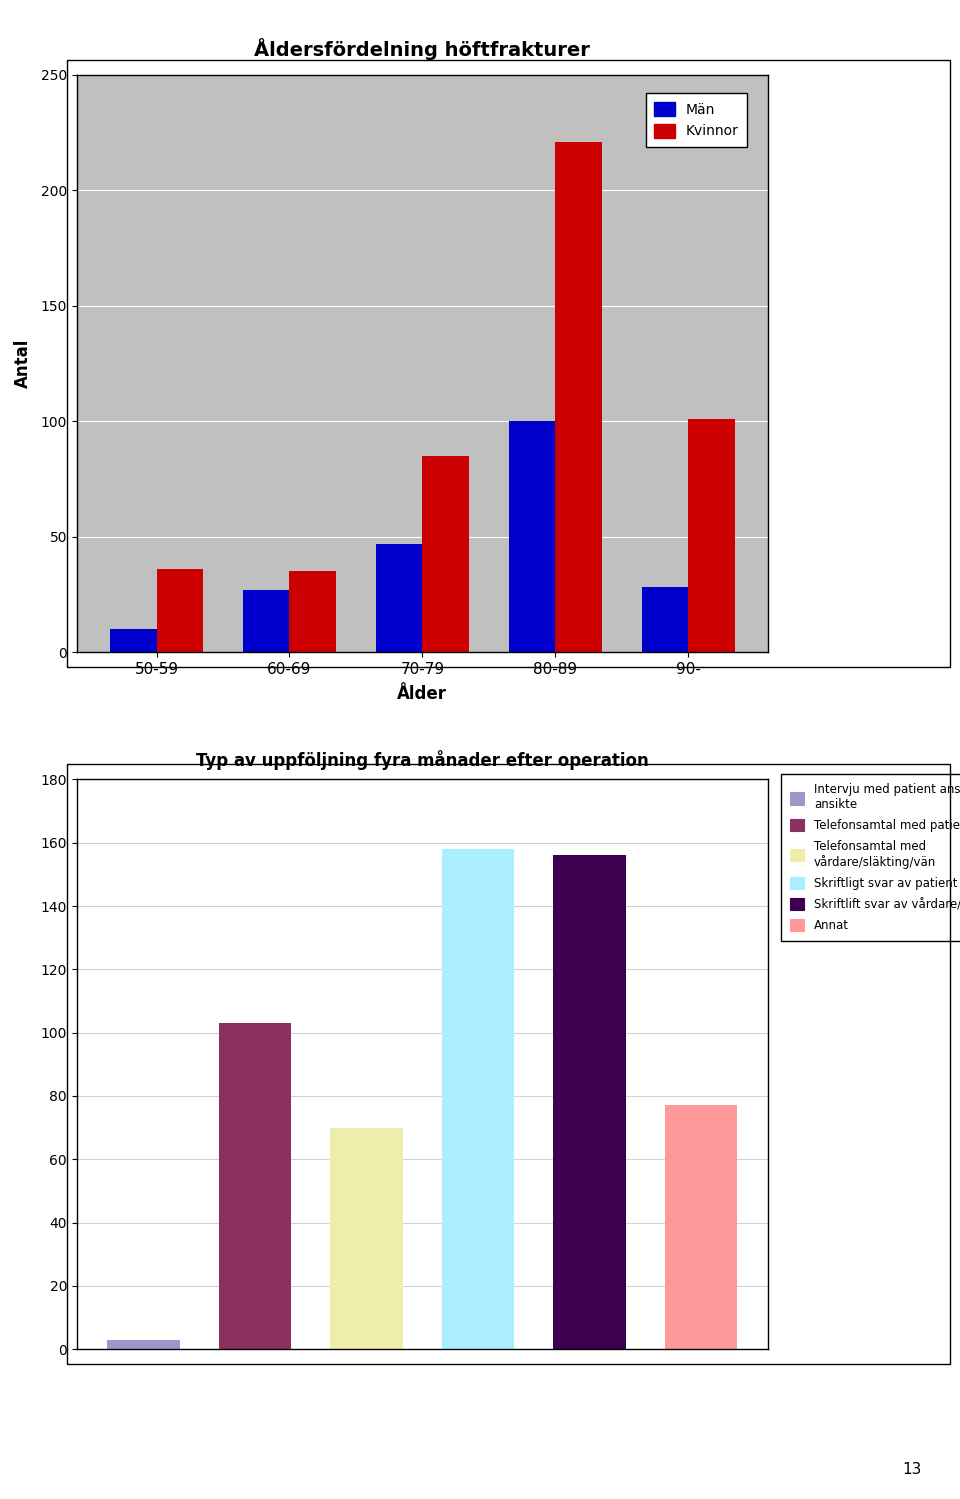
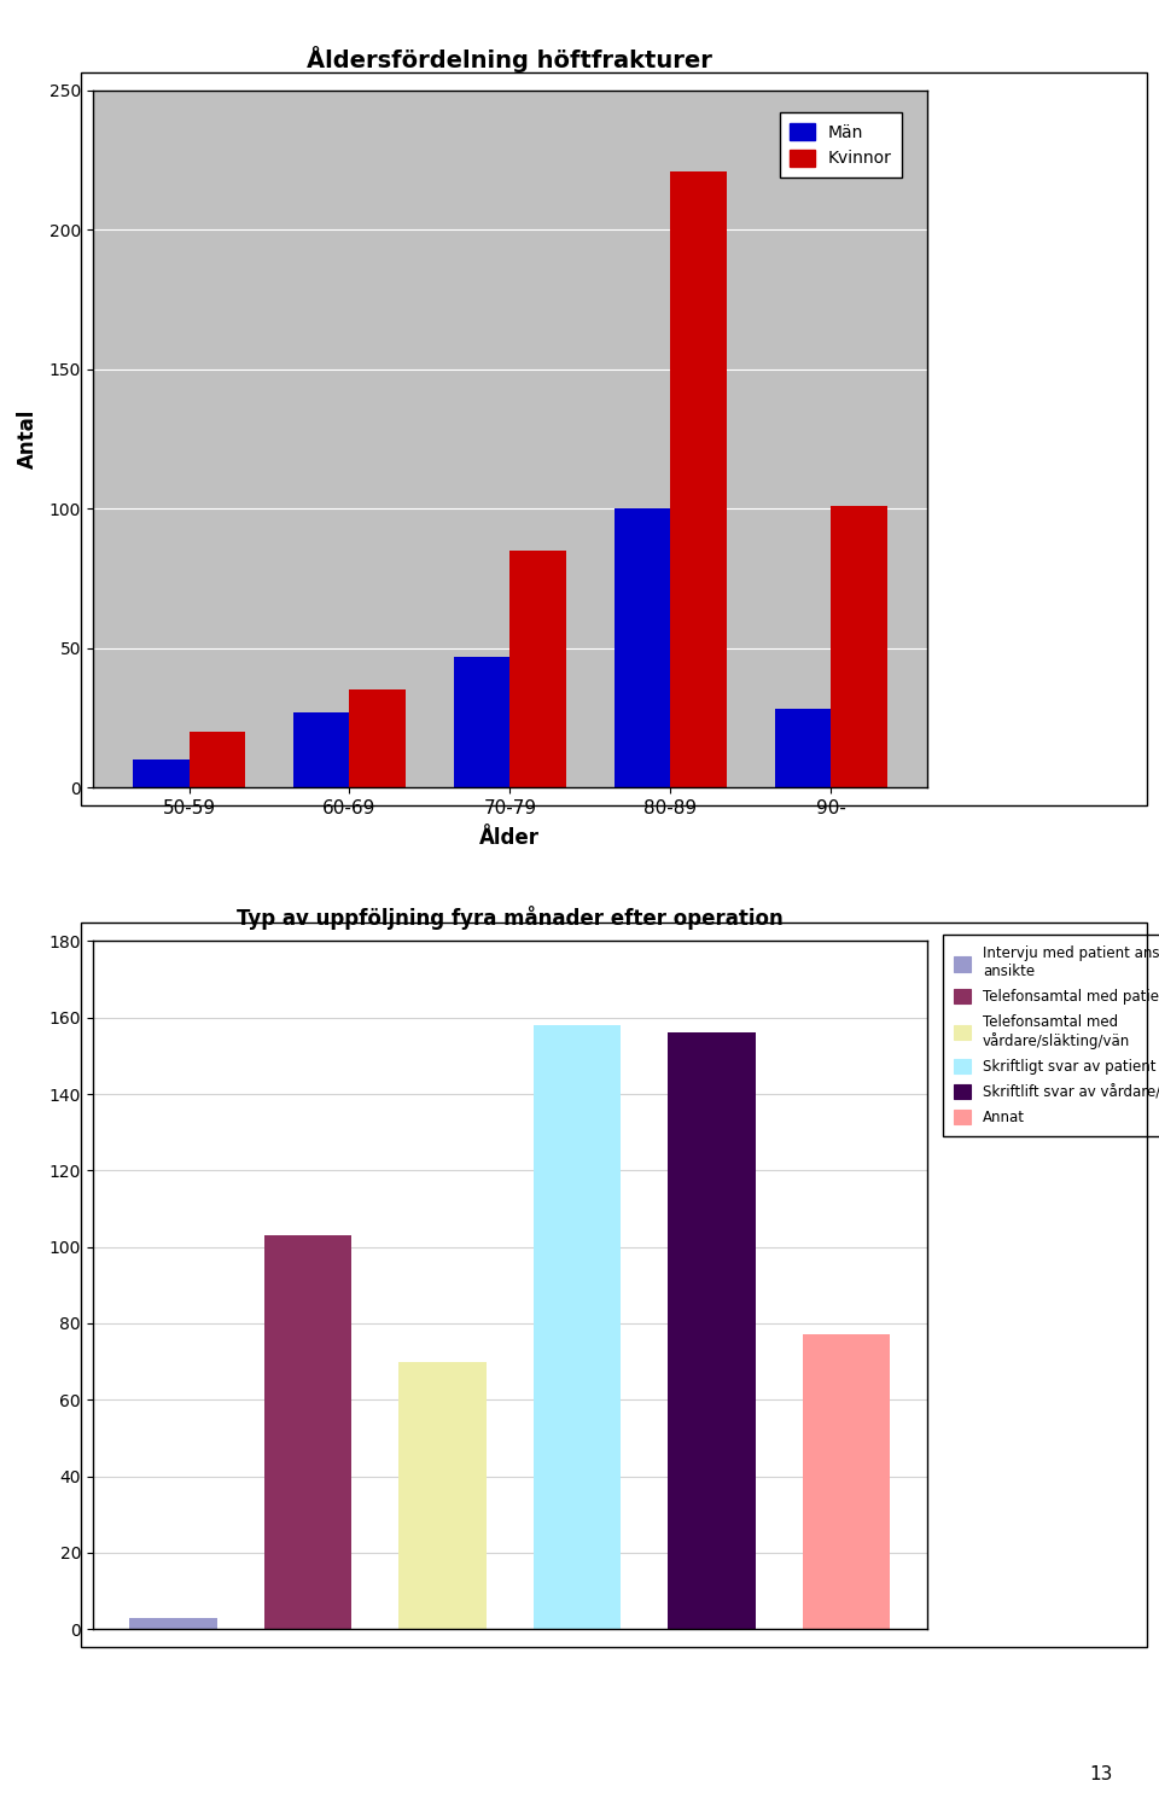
Åldersfördelning höftfrakturer/Kvinnor/50-59: 36 -> 20
